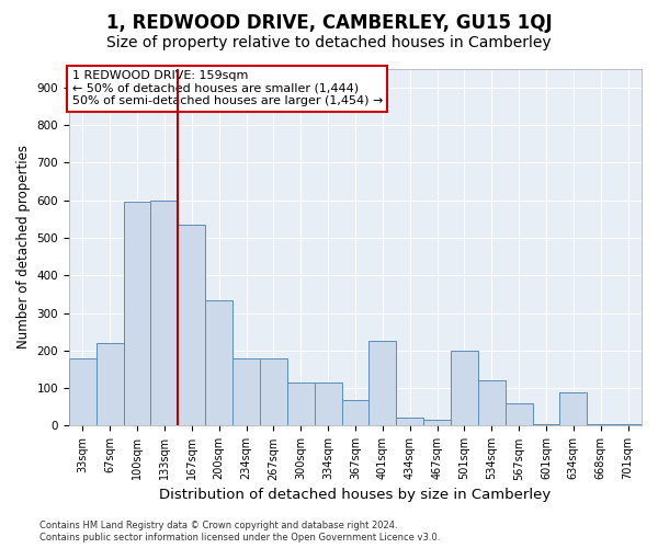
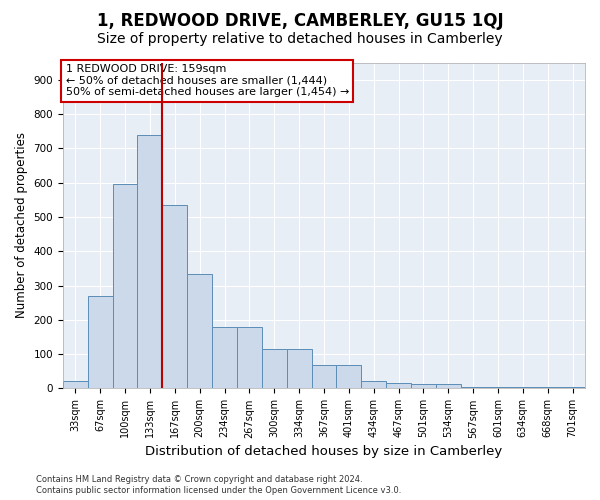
33sqm: 180 -> 22
67sqm: 220 -> 270
133sqm: 600 -> 740
401sqm: 225 -> 68
501sqm: 200 -> 12
534sqm: 120 -> 12
567sqm: 60 -> 5
634sqm: 90 -> 3
